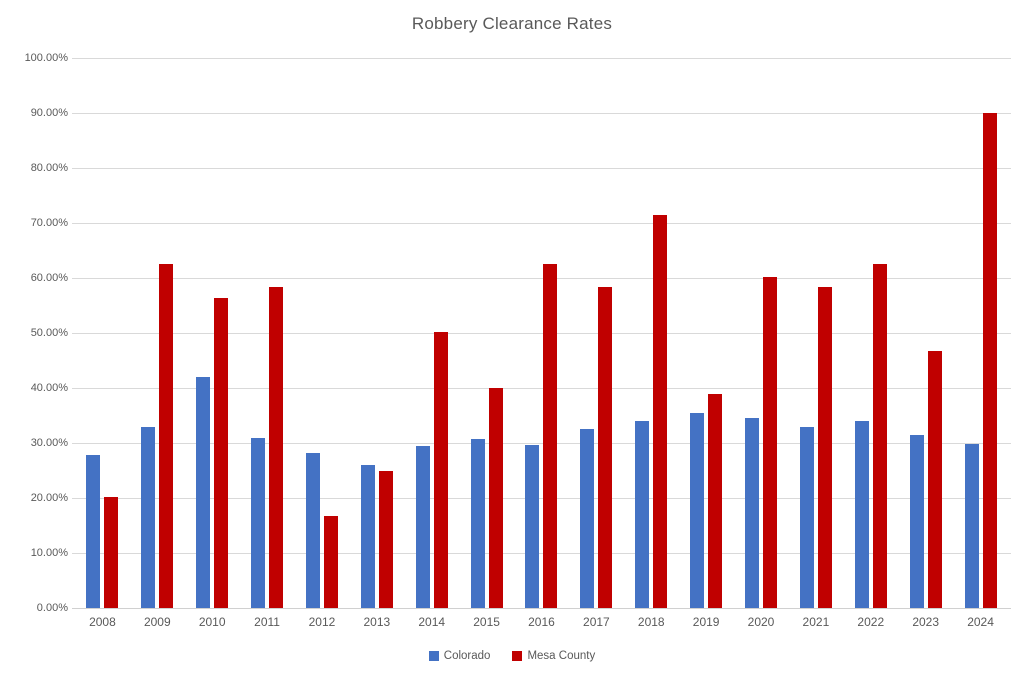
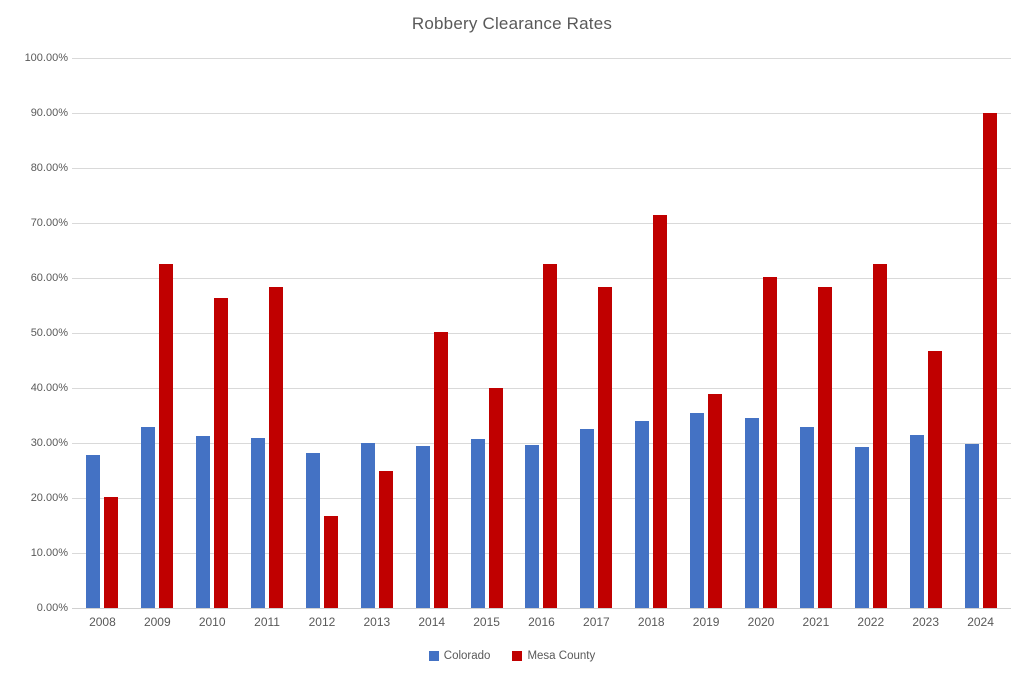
Colorado/2010: 42% -> 31%
Colorado/2013: 26% -> 30%
Colorado/2022: 34% -> 29%
